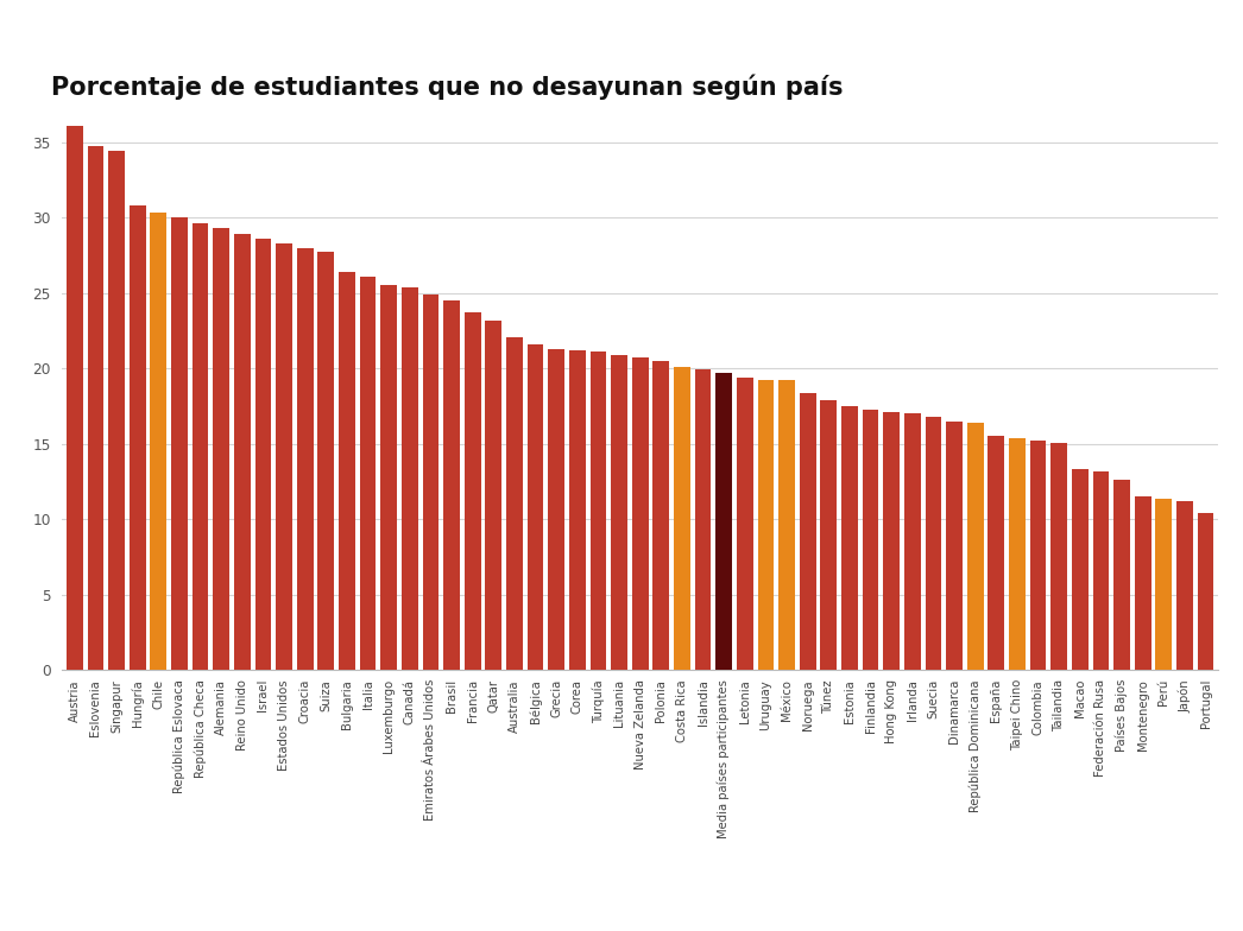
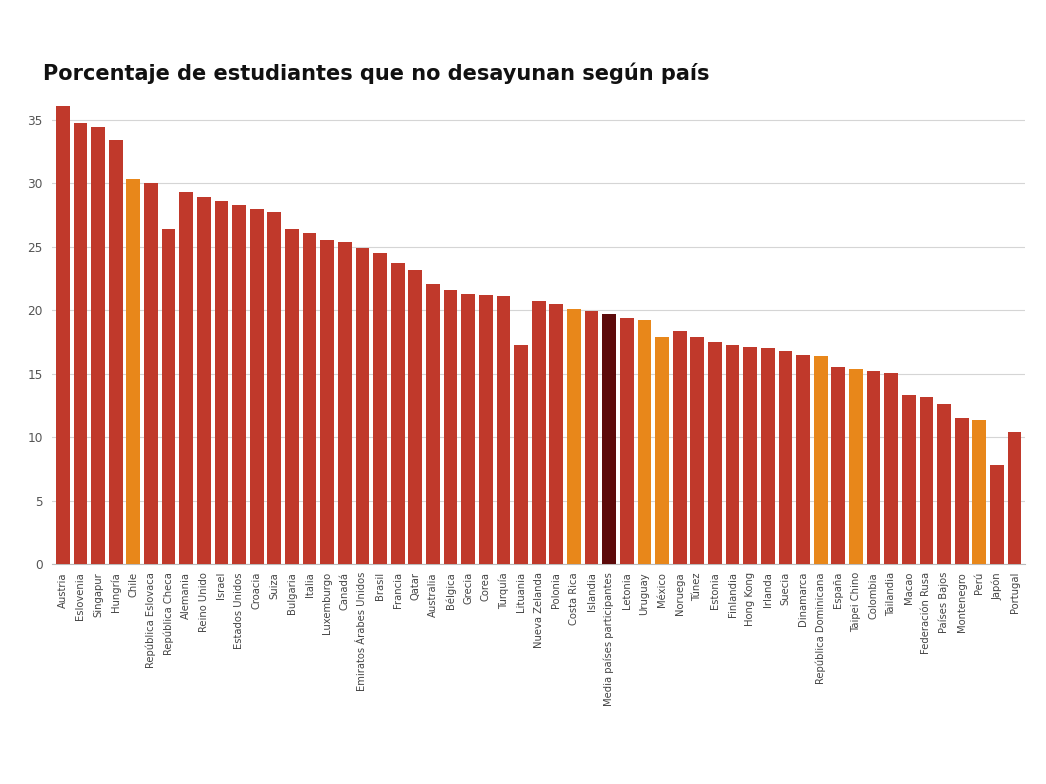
Hungría: 30.8 -> 33.4
República Checa: 29.6 -> 26.4
Lituania: 20.9 -> 17.3
México: 19.2 -> 17.9
Japón: 11.2 -> 7.8
